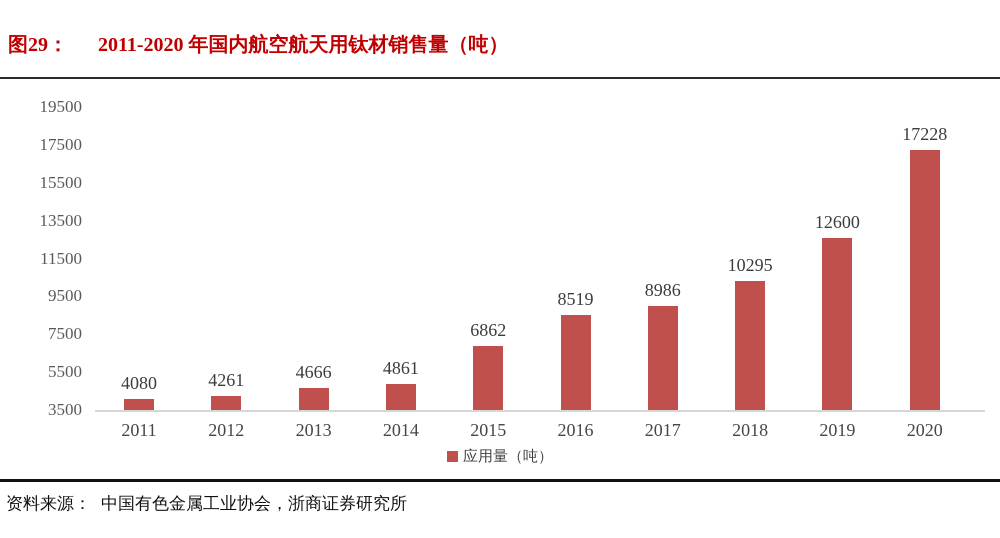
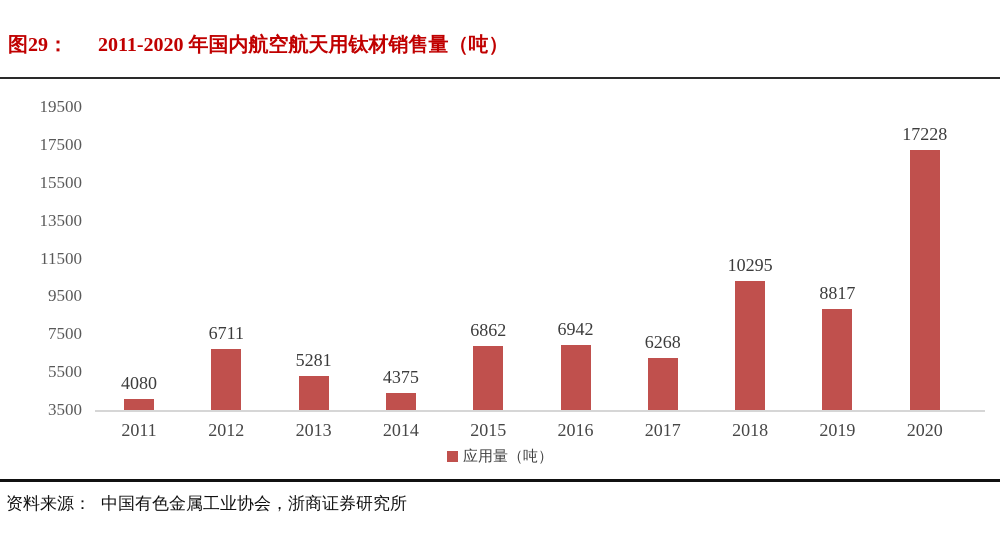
2012: 4261 -> 6711
2013: 4666 -> 5281
2014: 4861 -> 4375
2016: 8519 -> 6942
2017: 8986 -> 6268
2019: 12600 -> 8817
